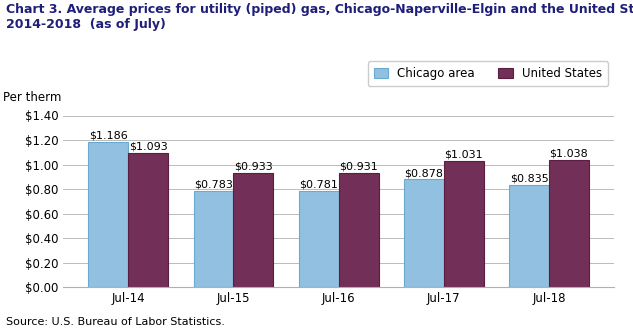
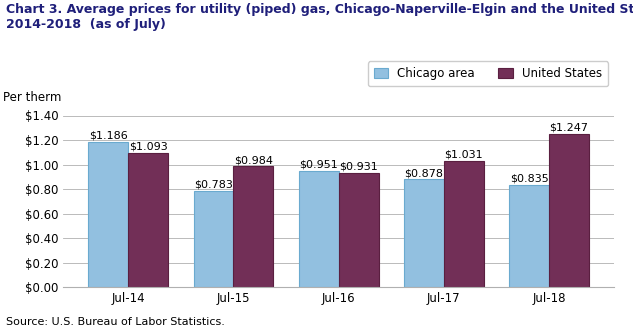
United States/Jul-15: $0.933 -> $0.984
Chicago area/Jul-16: $0.781 -> $0.951
United States/Jul-18: $1.038 -> $1.247
